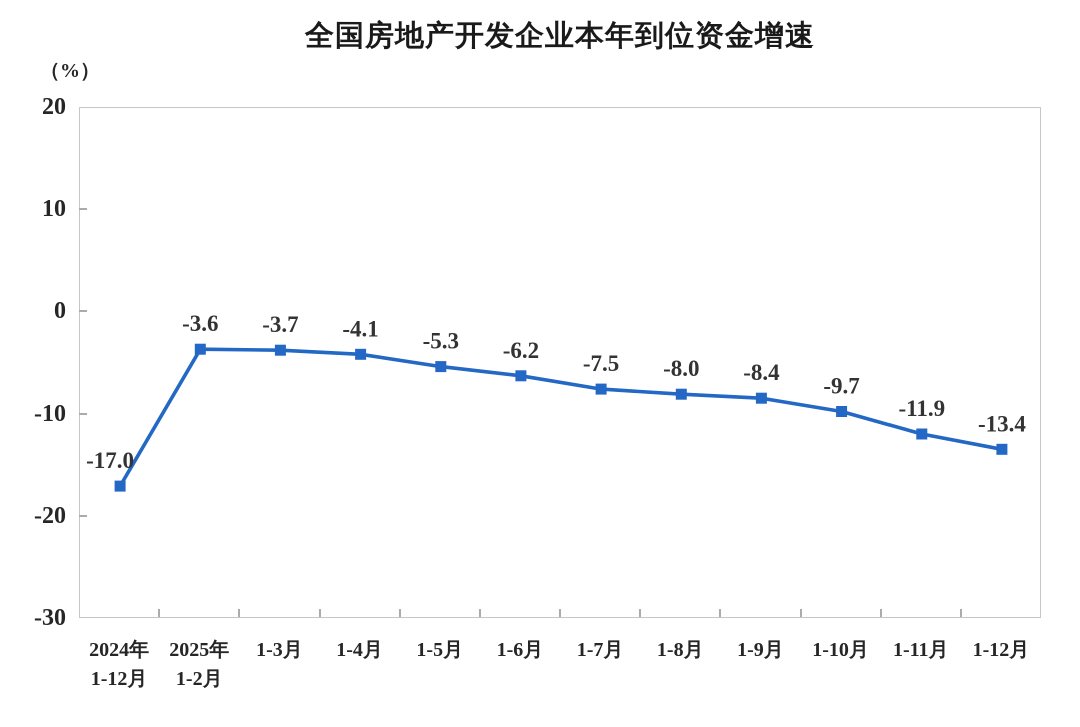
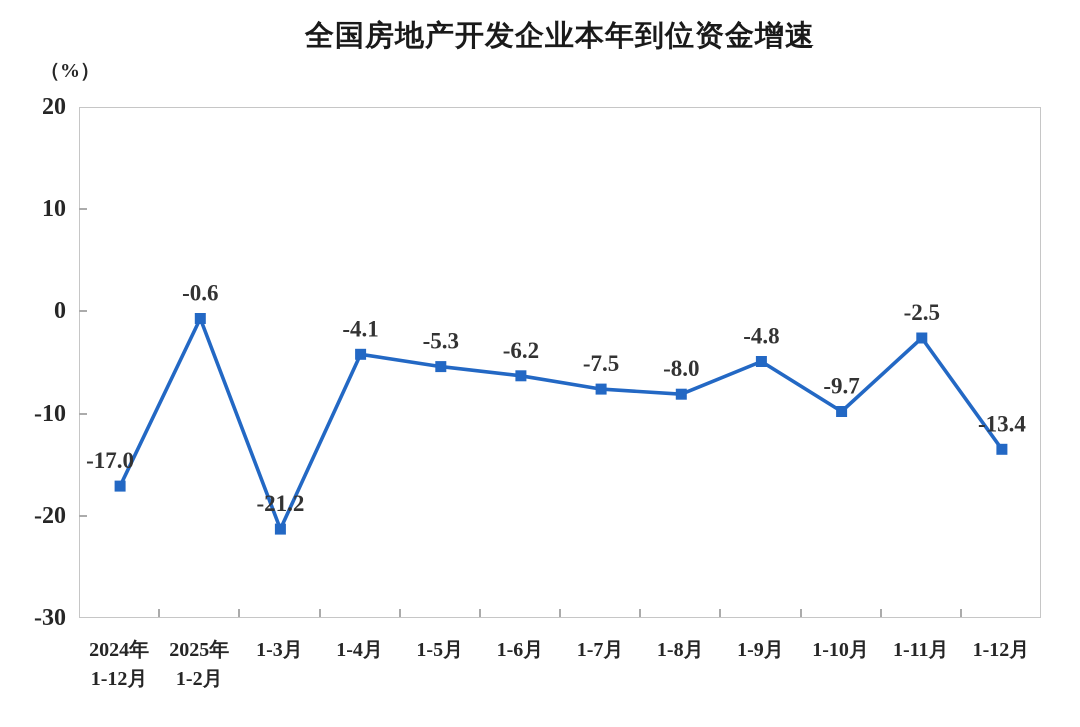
2025年 1-2月: -3.6 -> -0.6
1-3月: -3.7 -> -21.2
1-9月: -8.4 -> -4.8
1-11月: -11.9 -> -2.5
